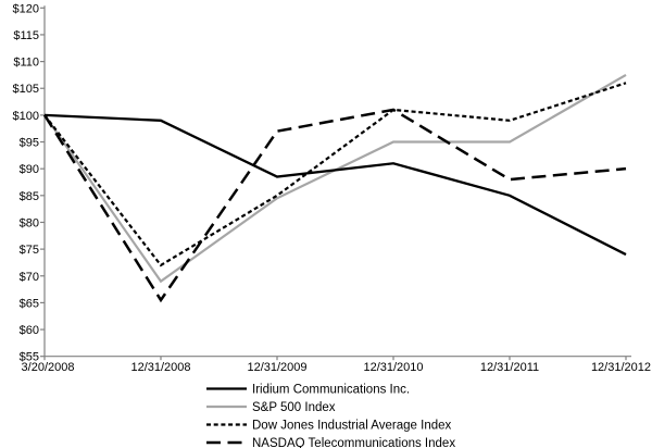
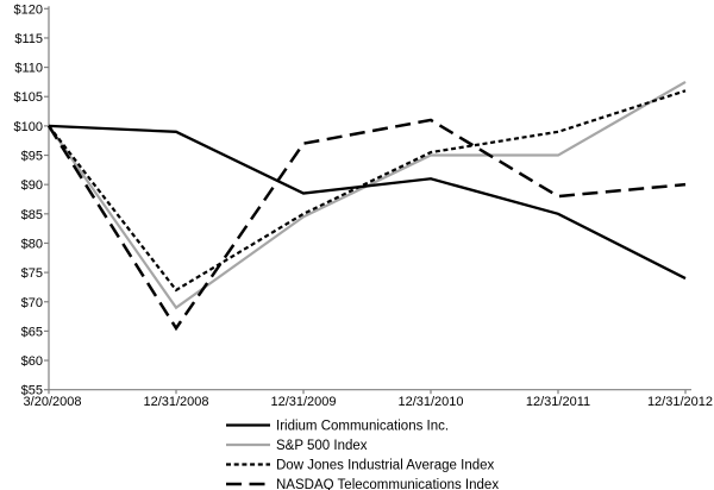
Dow Jones Industrial Average Index/12/31/2010: $101 -> $96
